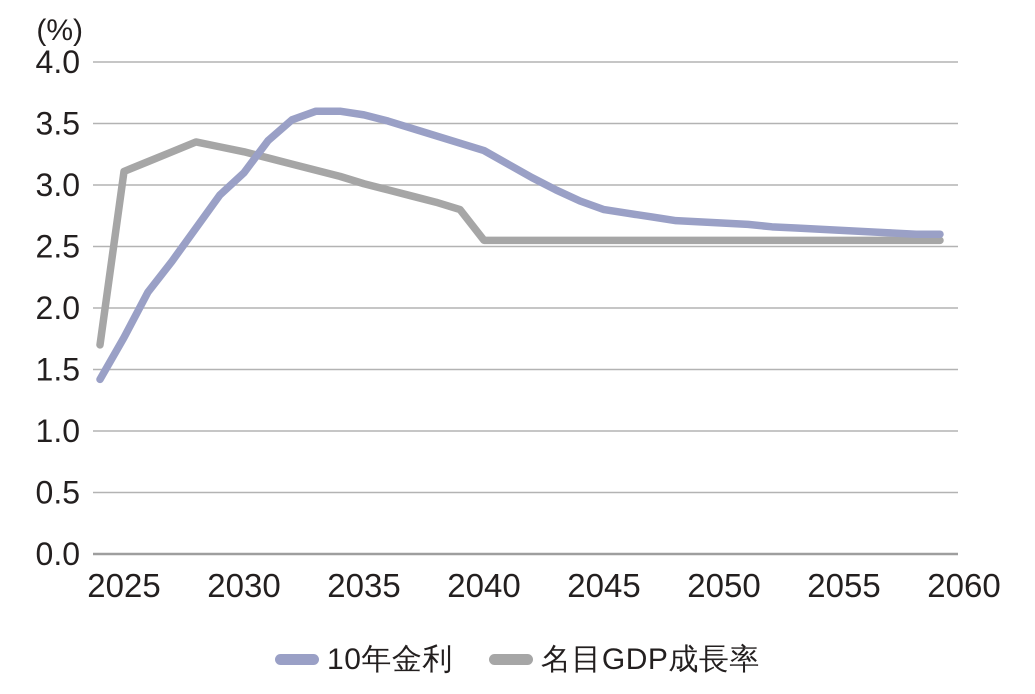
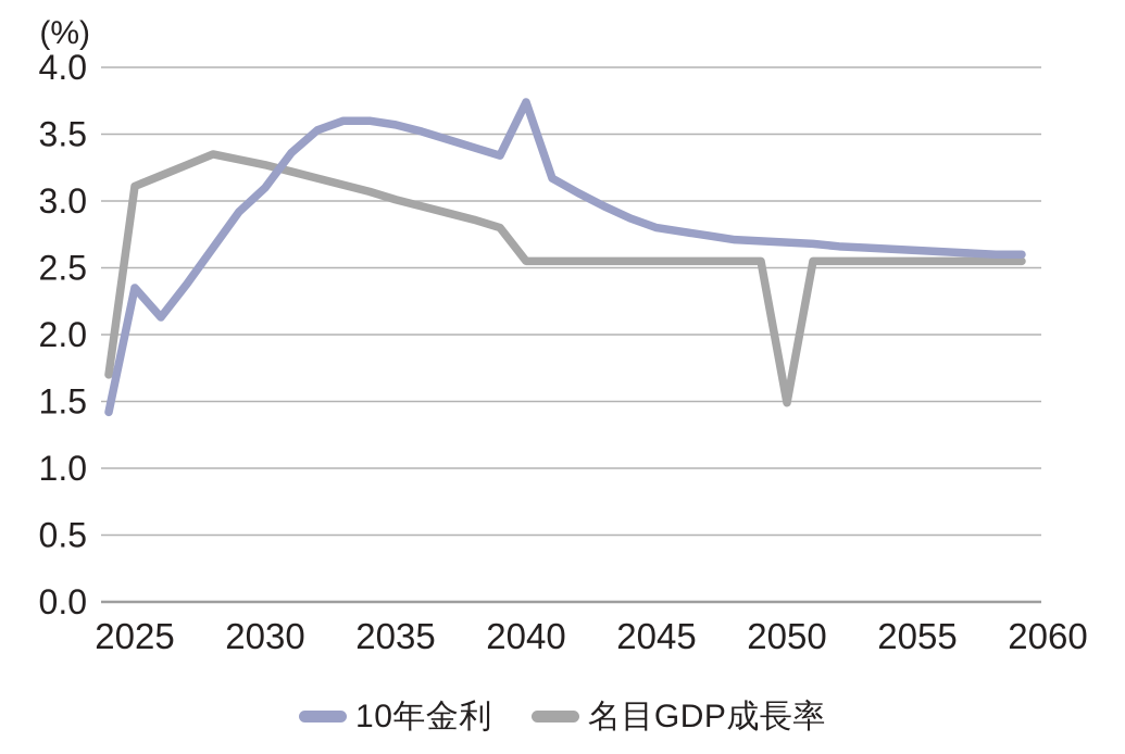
10年金利/2025: 1.76 -> 2.35
10年金利/2040: 3.28 -> 3.74
名目GDP成長率/2050: 2.55 -> 1.49
